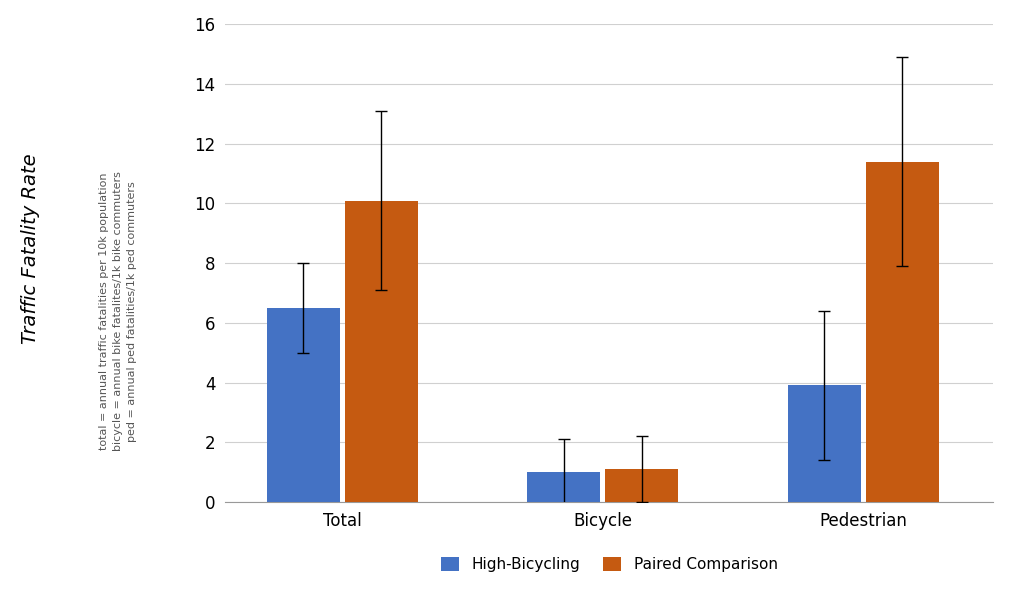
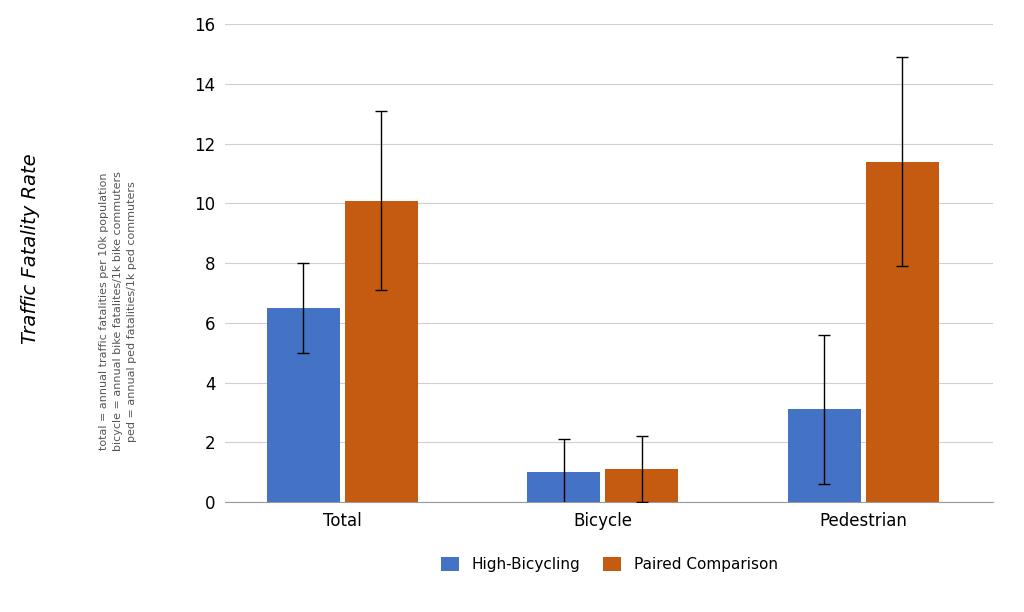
High-Bicycling/Pedestrian: 3.9 -> 3.1
